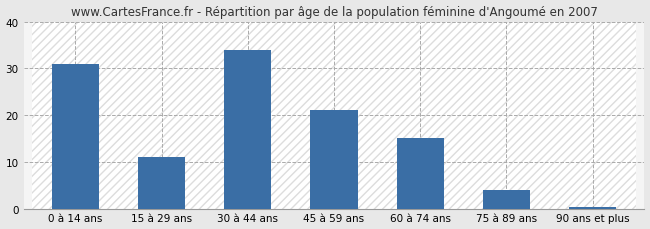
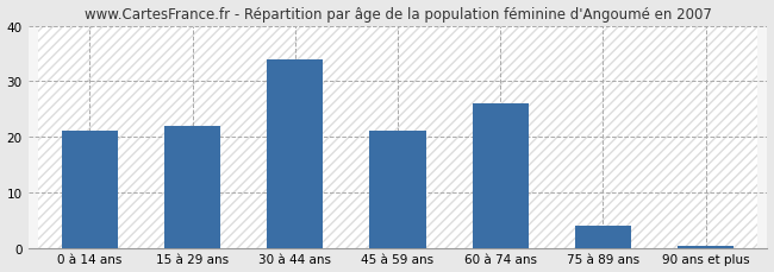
0 à 14 ans: 31.0 -> 21.0
15 à 29 ans: 11.0 -> 22.0
60 à 74 ans: 15.0 -> 26.0
